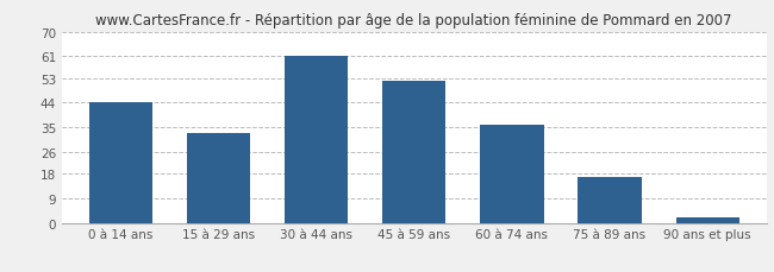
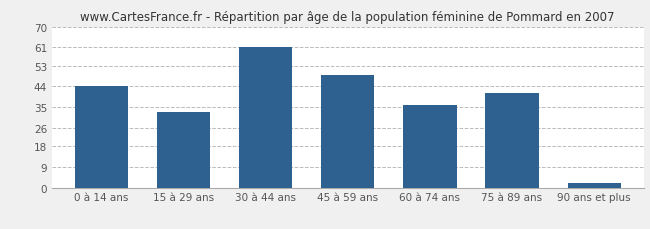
45 à 59 ans: 52 -> 49
75 à 89 ans: 17 -> 41
